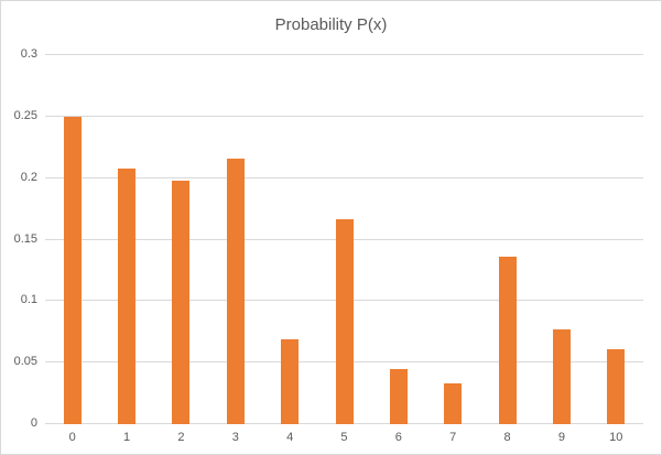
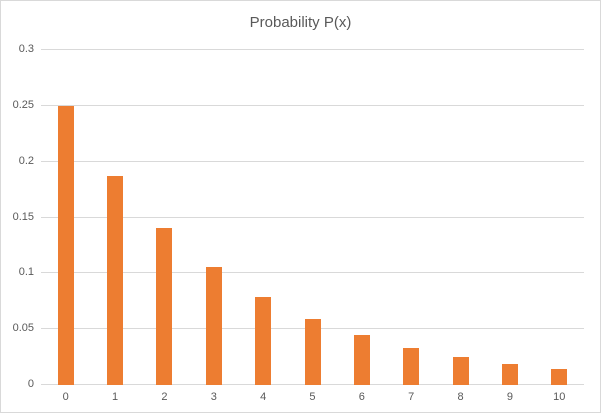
1: 0.208 -> 0.188
2: 0.198 -> 0.141
3: 0.216 -> 0.105
4: 0.069 -> 0.079
5: 0.167 -> 0.059
8: 0.136 -> 0.025
9: 0.077 -> 0.019
10: 0.061 -> 0.014
